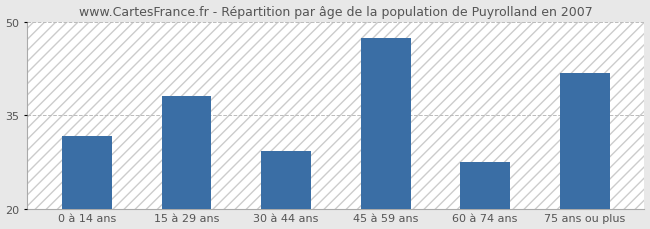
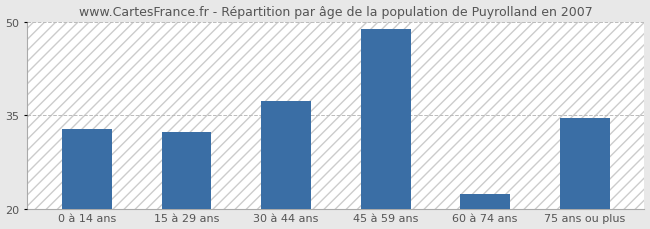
0 à 14 ans: 31.6 -> 32.8
15 à 29 ans: 38.0 -> 32.3
30 à 44 ans: 29.2 -> 37.2
45 à 59 ans: 47.4 -> 48.8
60 à 74 ans: 27.4 -> 22.3
75 ans ou plus: 41.8 -> 34.6
